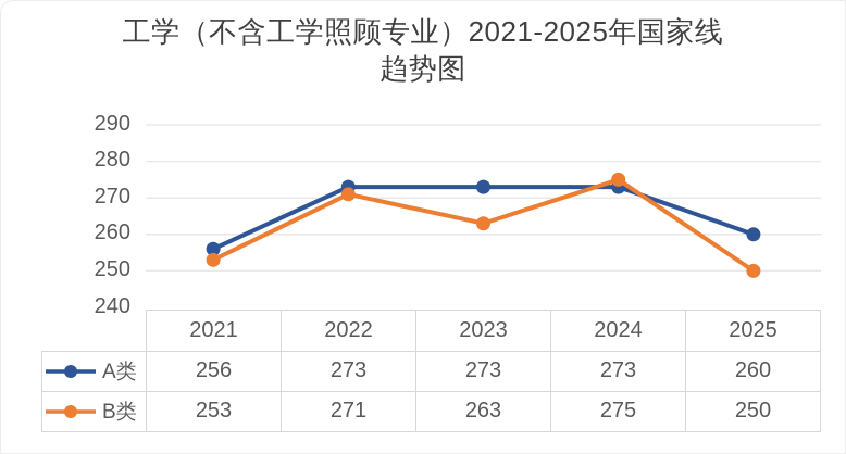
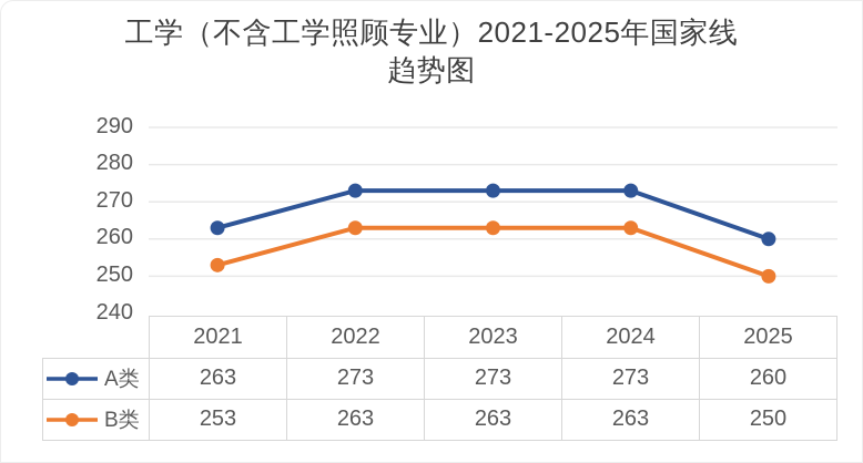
A类/2021: 256 -> 263
B类/2022: 271 -> 263
B类/2024: 275 -> 263
